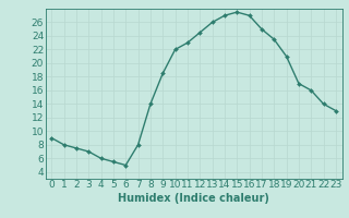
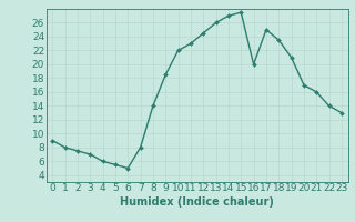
16: 27.0 -> 20.0
